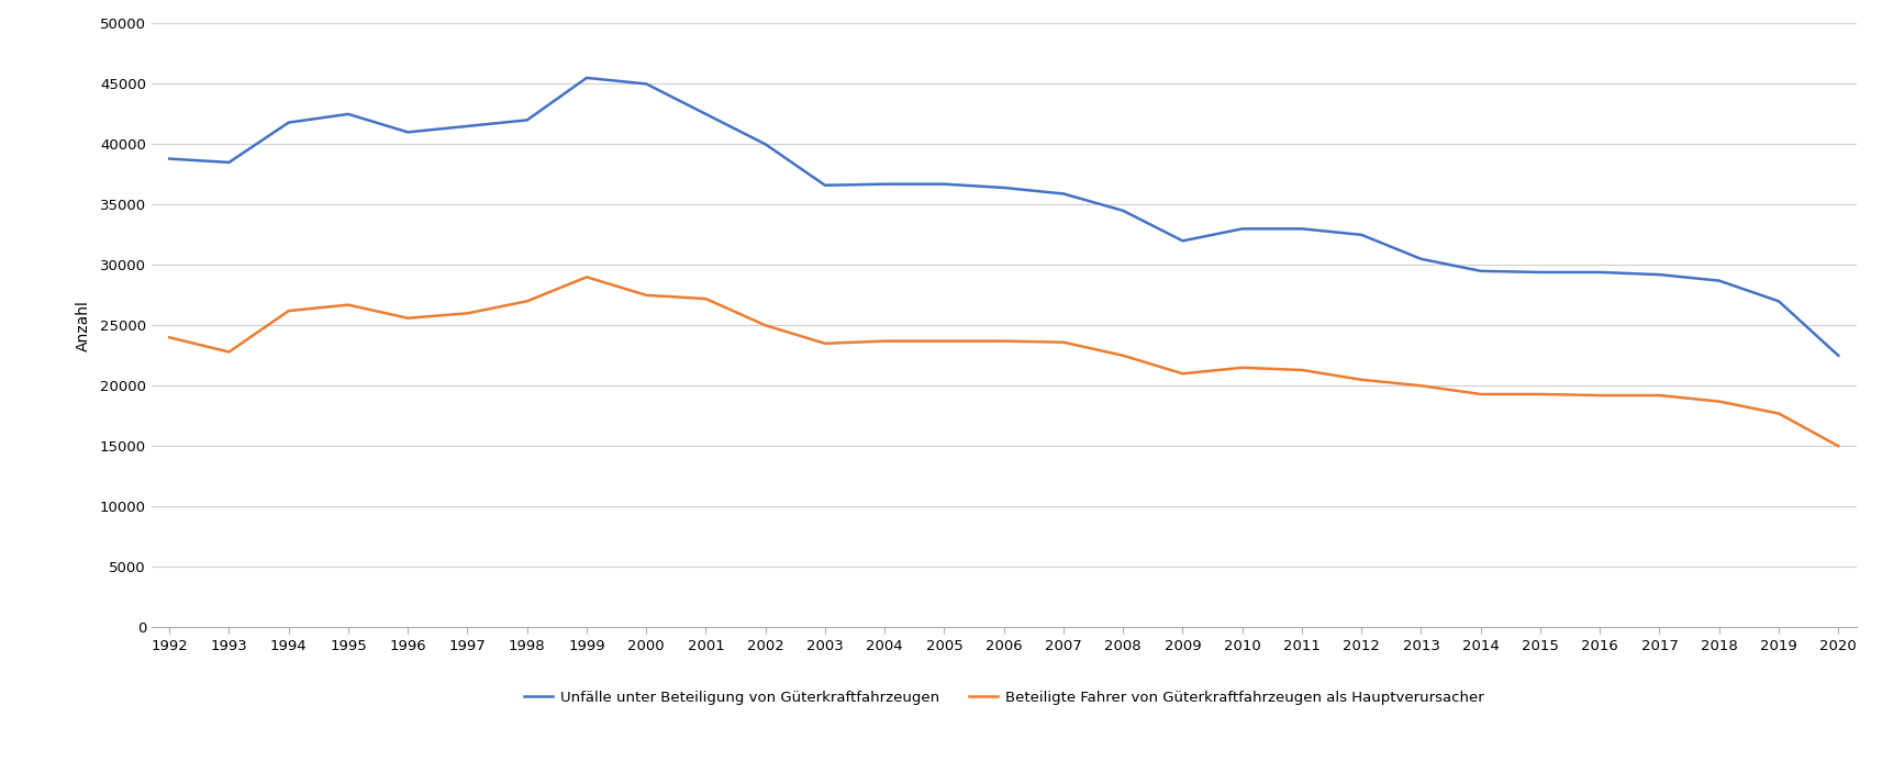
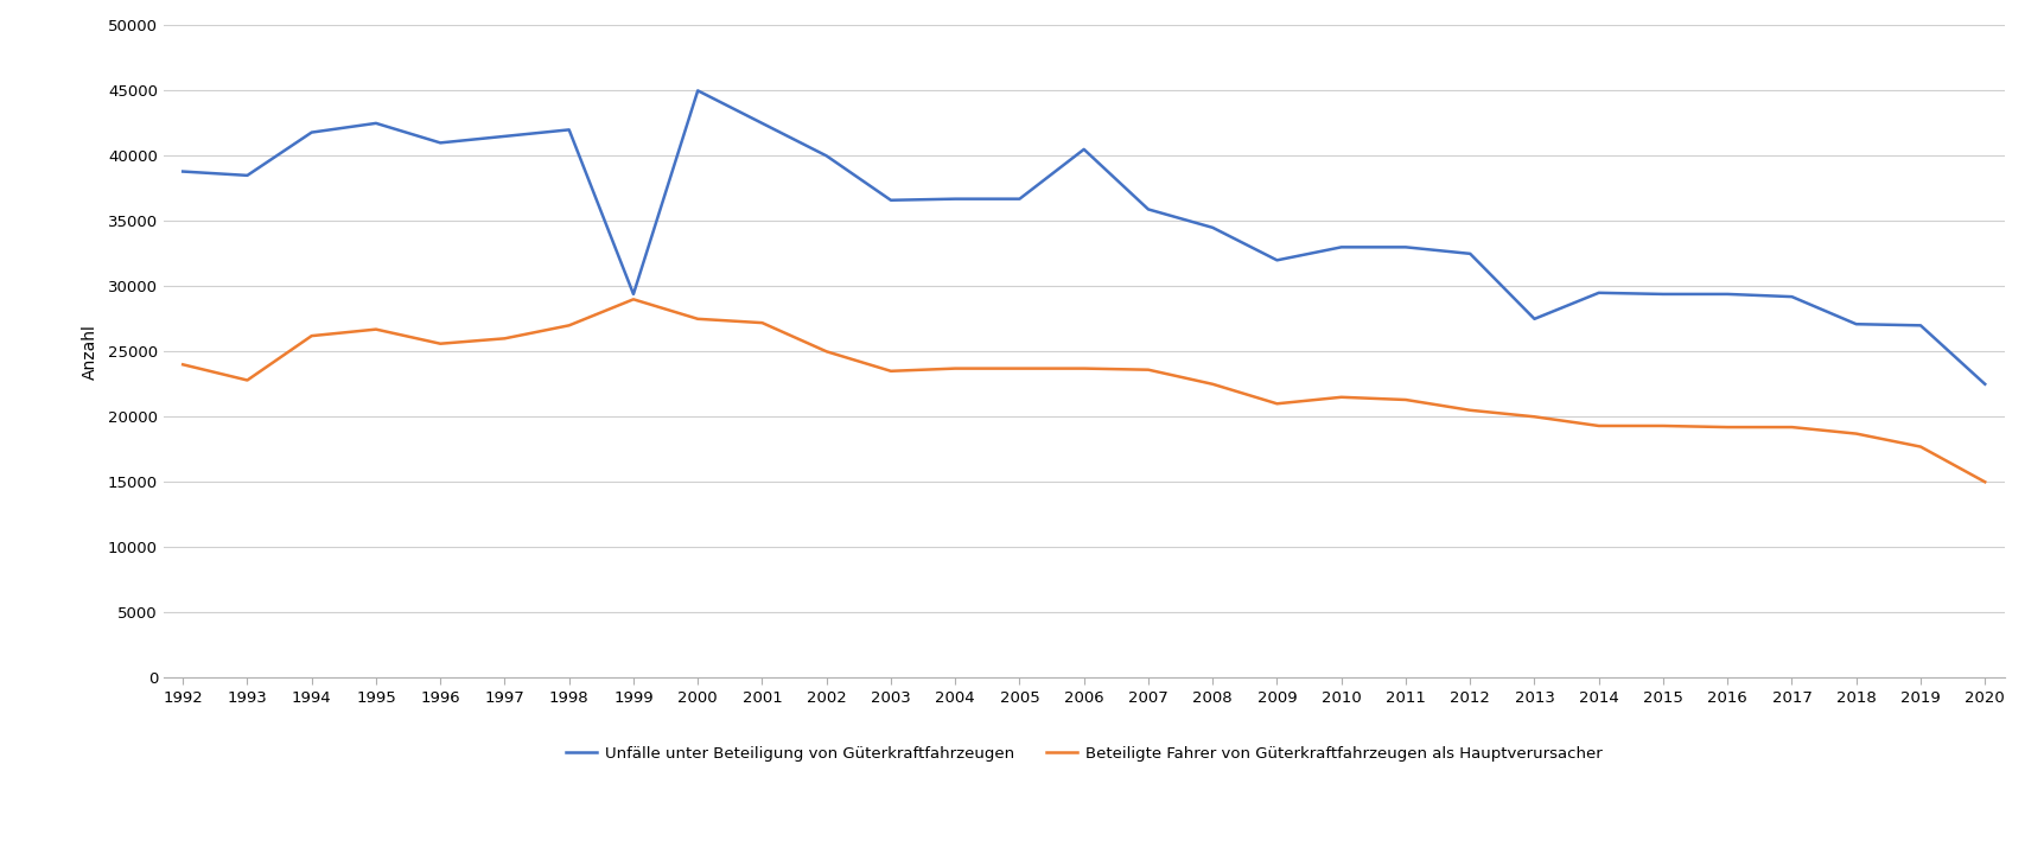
Unfälle unter Beteiligung von Güterkraftfahrzeugen/1999: 45500 -> 29400
Unfälle unter Beteiligung von Güterkraftfahrzeugen/2006: 36400 -> 40500
Unfälle unter Beteiligung von Güterkraftfahrzeugen/2013: 30500 -> 27500
Unfälle unter Beteiligung von Güterkraftfahrzeugen/2018: 28700 -> 27100
